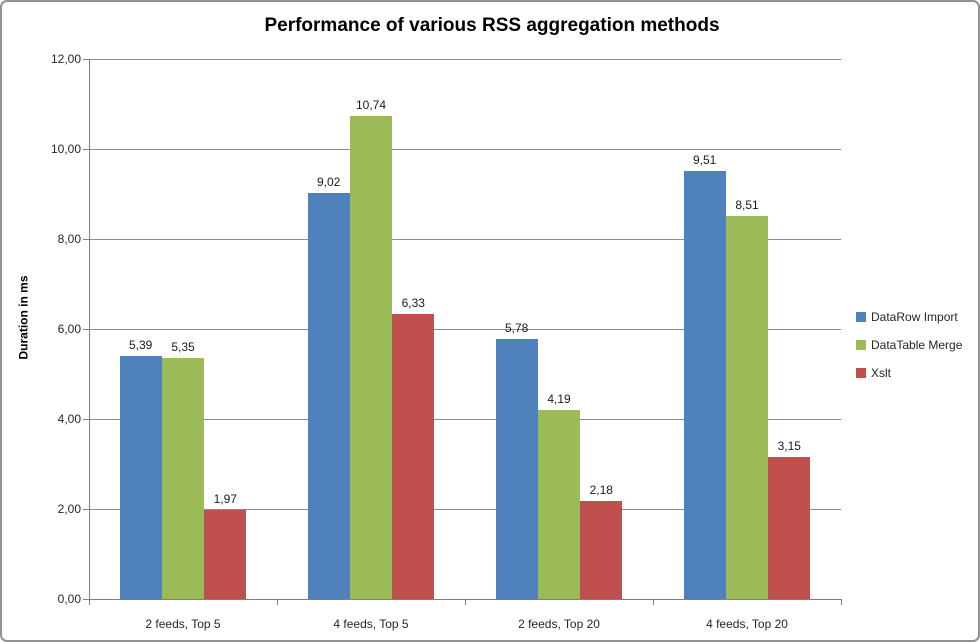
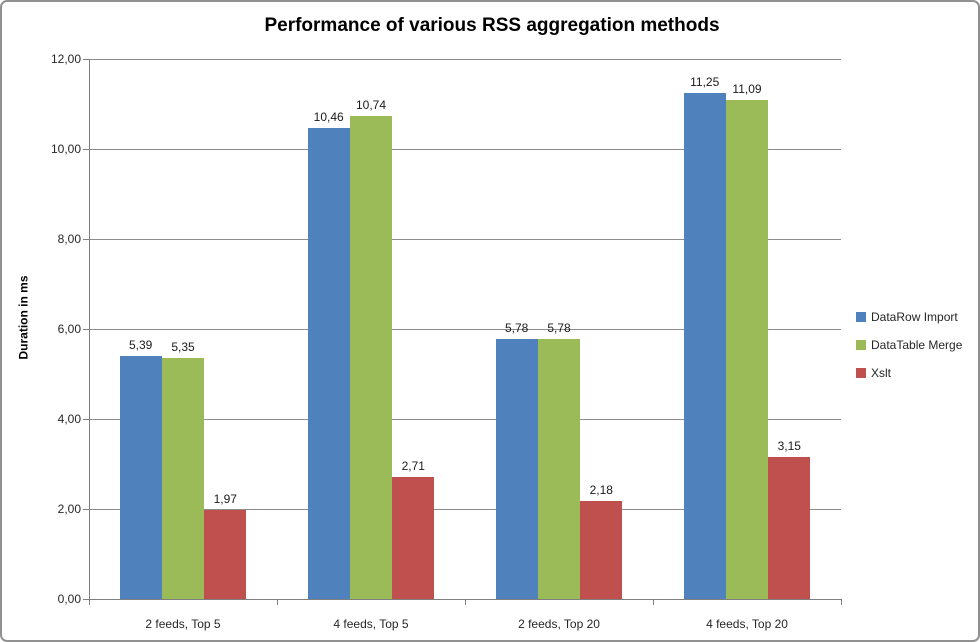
DataRow Import/4 feeds, Top 5: 9,02 -> 10,46
Xslt/4 feeds, Top 5: 6,33 -> 2,71
DataTable Merge/2 feeds, Top 20: 4,19 -> 5,78
DataRow Import/4 feeds, Top 20: 9,51 -> 11,25
DataTable Merge/4 feeds, Top 20: 8,51 -> 11,09
